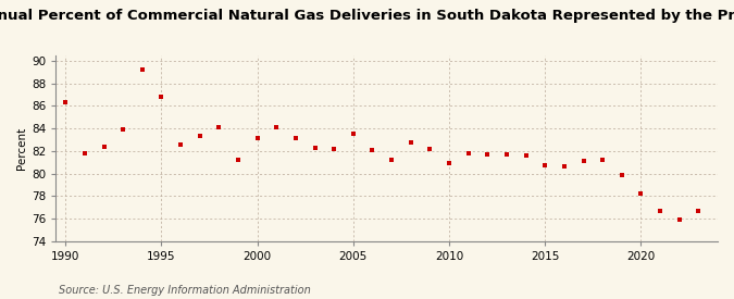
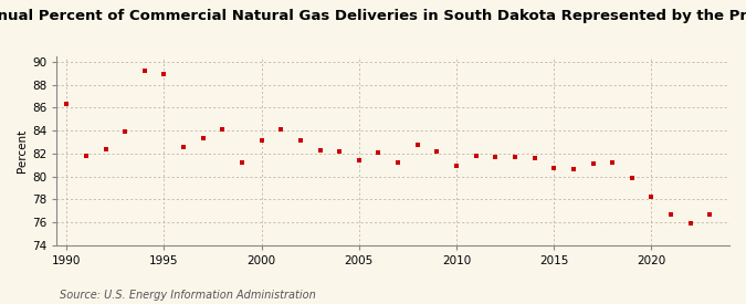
1995: 86.8 -> 88.9
2005: 83.5 -> 81.4
